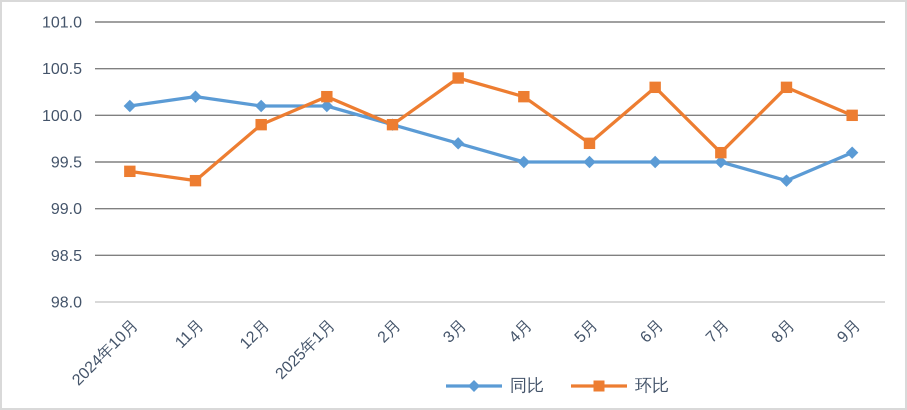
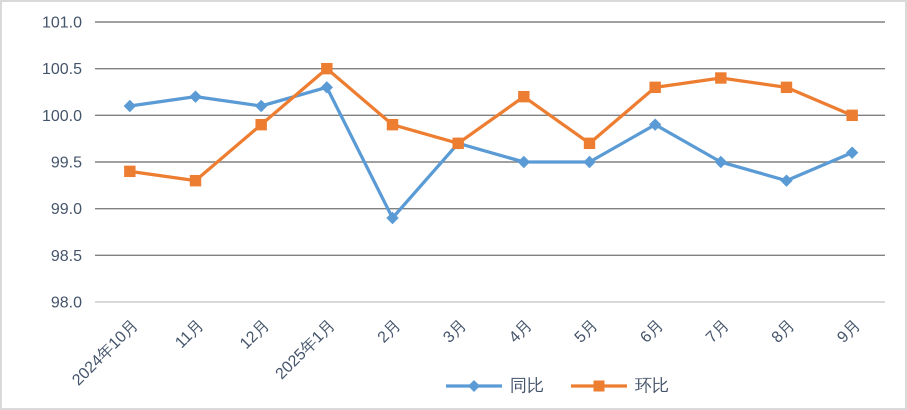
同比/2025年1月: 100.1 -> 100.3
环比/2025年1月: 100.2 -> 100.5
同比/2月: 99.9 -> 98.9
环比/3月: 100.4 -> 99.7
同比/6月: 99.5 -> 99.9
环比/7月: 99.6 -> 100.4
